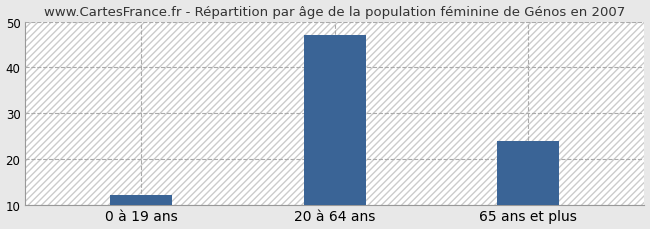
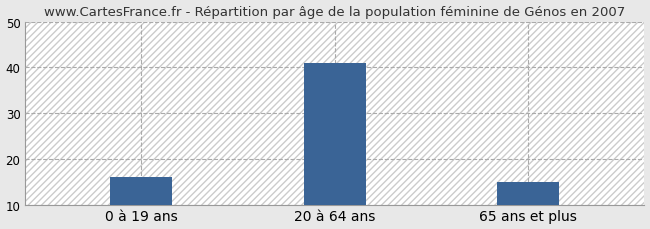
0 à 19 ans: 12 -> 16
20 à 64 ans: 47 -> 41
65 ans et plus: 24 -> 15
